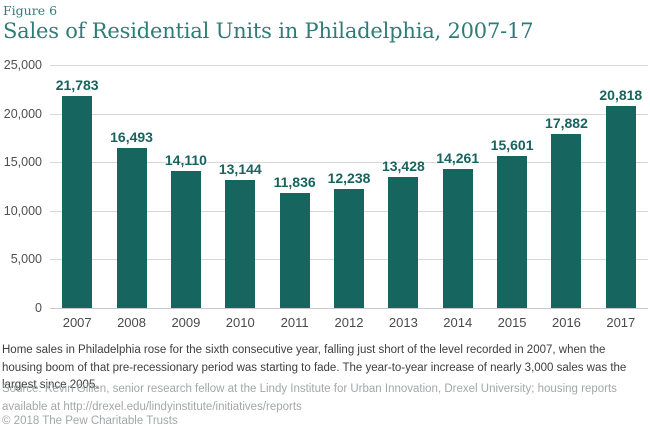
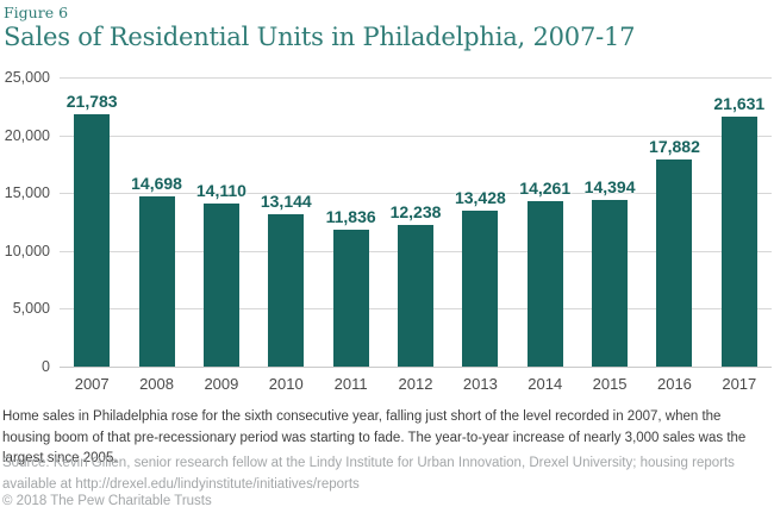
2008: 16,493 -> 14,698
2015: 15,601 -> 14,394
2017: 20,818 -> 21,631
